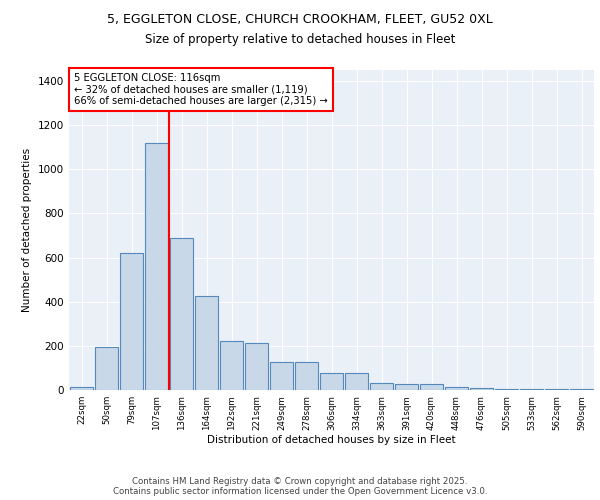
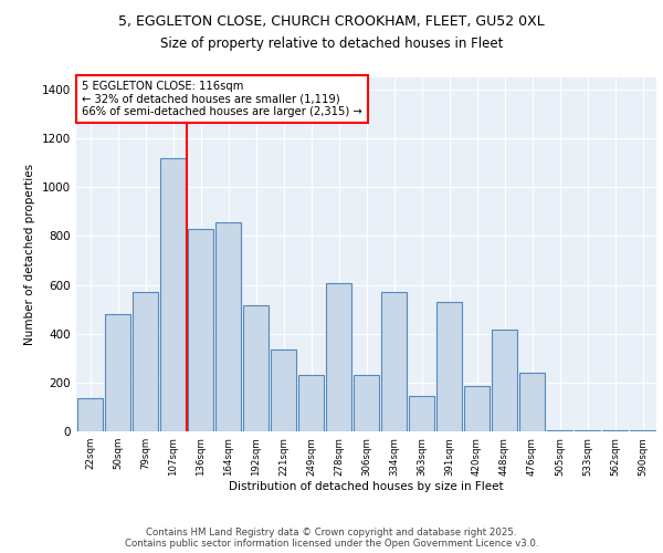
22sqm: 15 -> 135
50sqm: 195 -> 480
79sqm: 620 -> 570
136sqm: 690 -> 830
164sqm: 425 -> 855
192sqm: 220 -> 515
221sqm: 215 -> 335
249sqm: 125 -> 230
278sqm: 125 -> 605
306sqm: 75 -> 230
334sqm: 75 -> 570
363sqm: 30 -> 145
391sqm: 25 -> 530
420sqm: 25 -> 185
448sqm: 15 -> 415
476sqm: 10 -> 240
